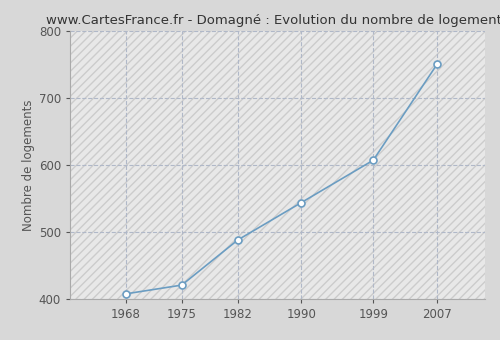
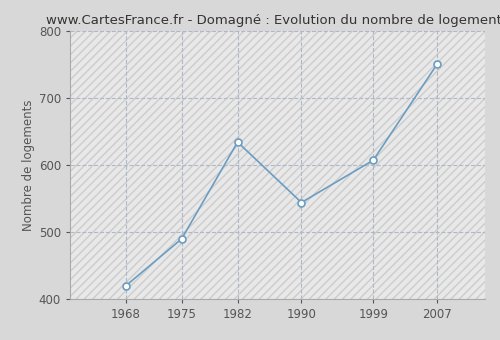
1968: 408 -> 420
1975: 421 -> 490
1982: 488 -> 634
